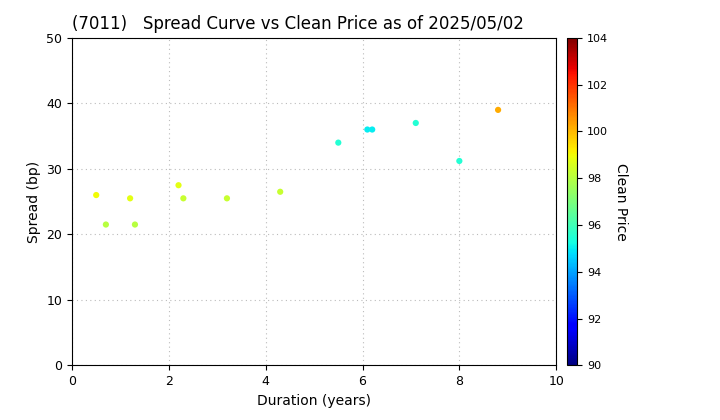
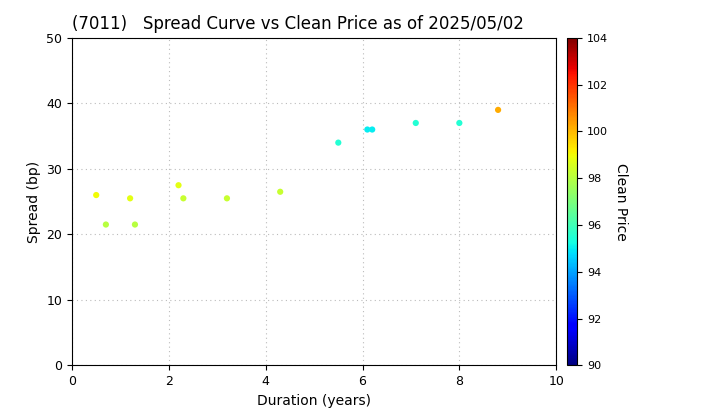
8: 31.2 -> 37.0
